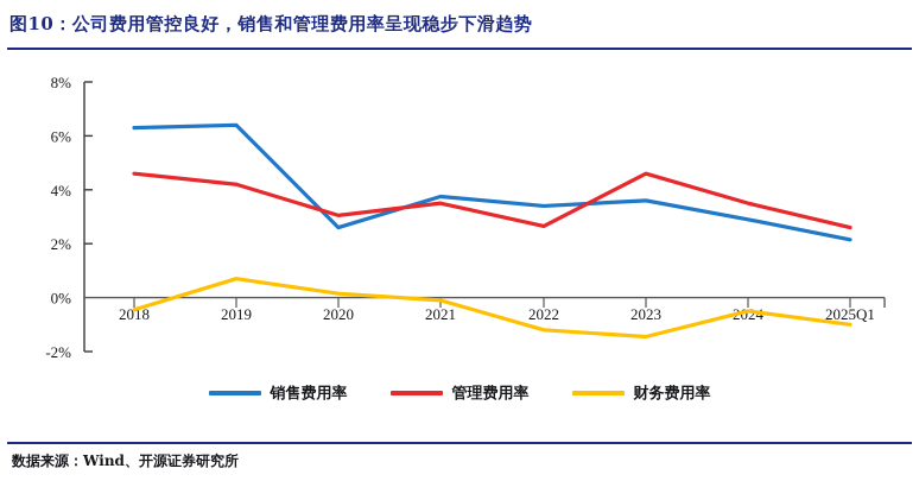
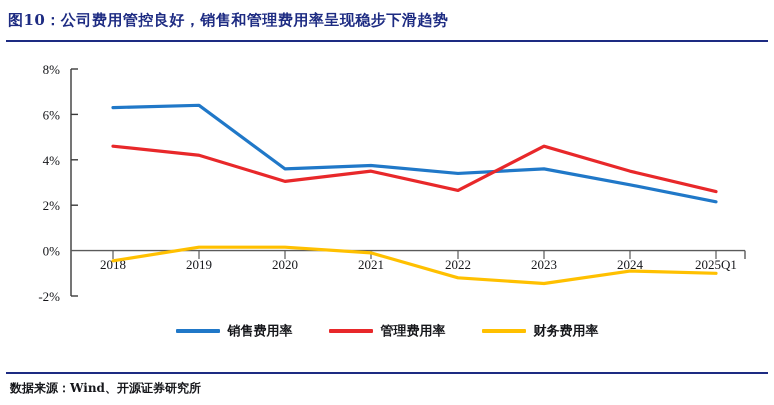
财务费用率/2019: 0.7% -> 0.1%
销售费用率/2020: 2.6% -> 3.6%
财务费用率/2024: -0.5% -> -0.9%
